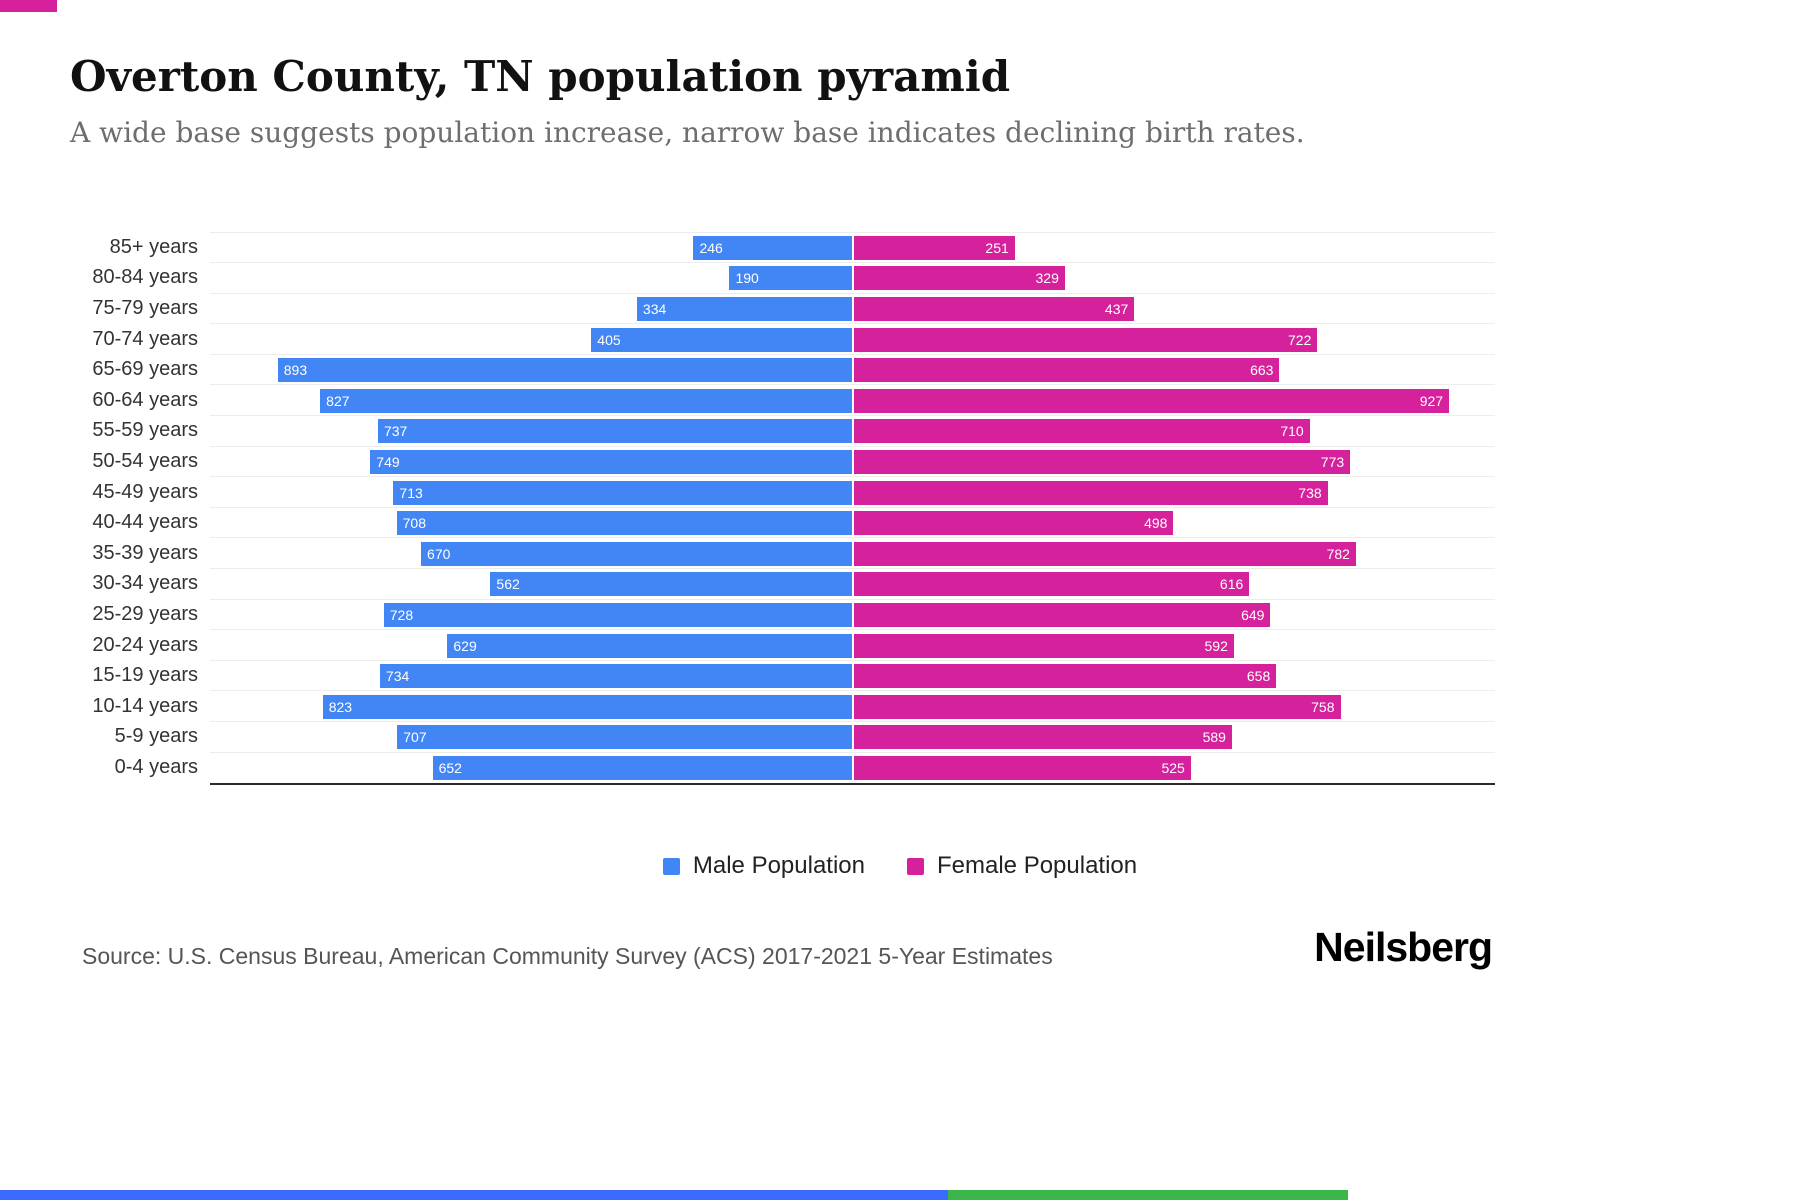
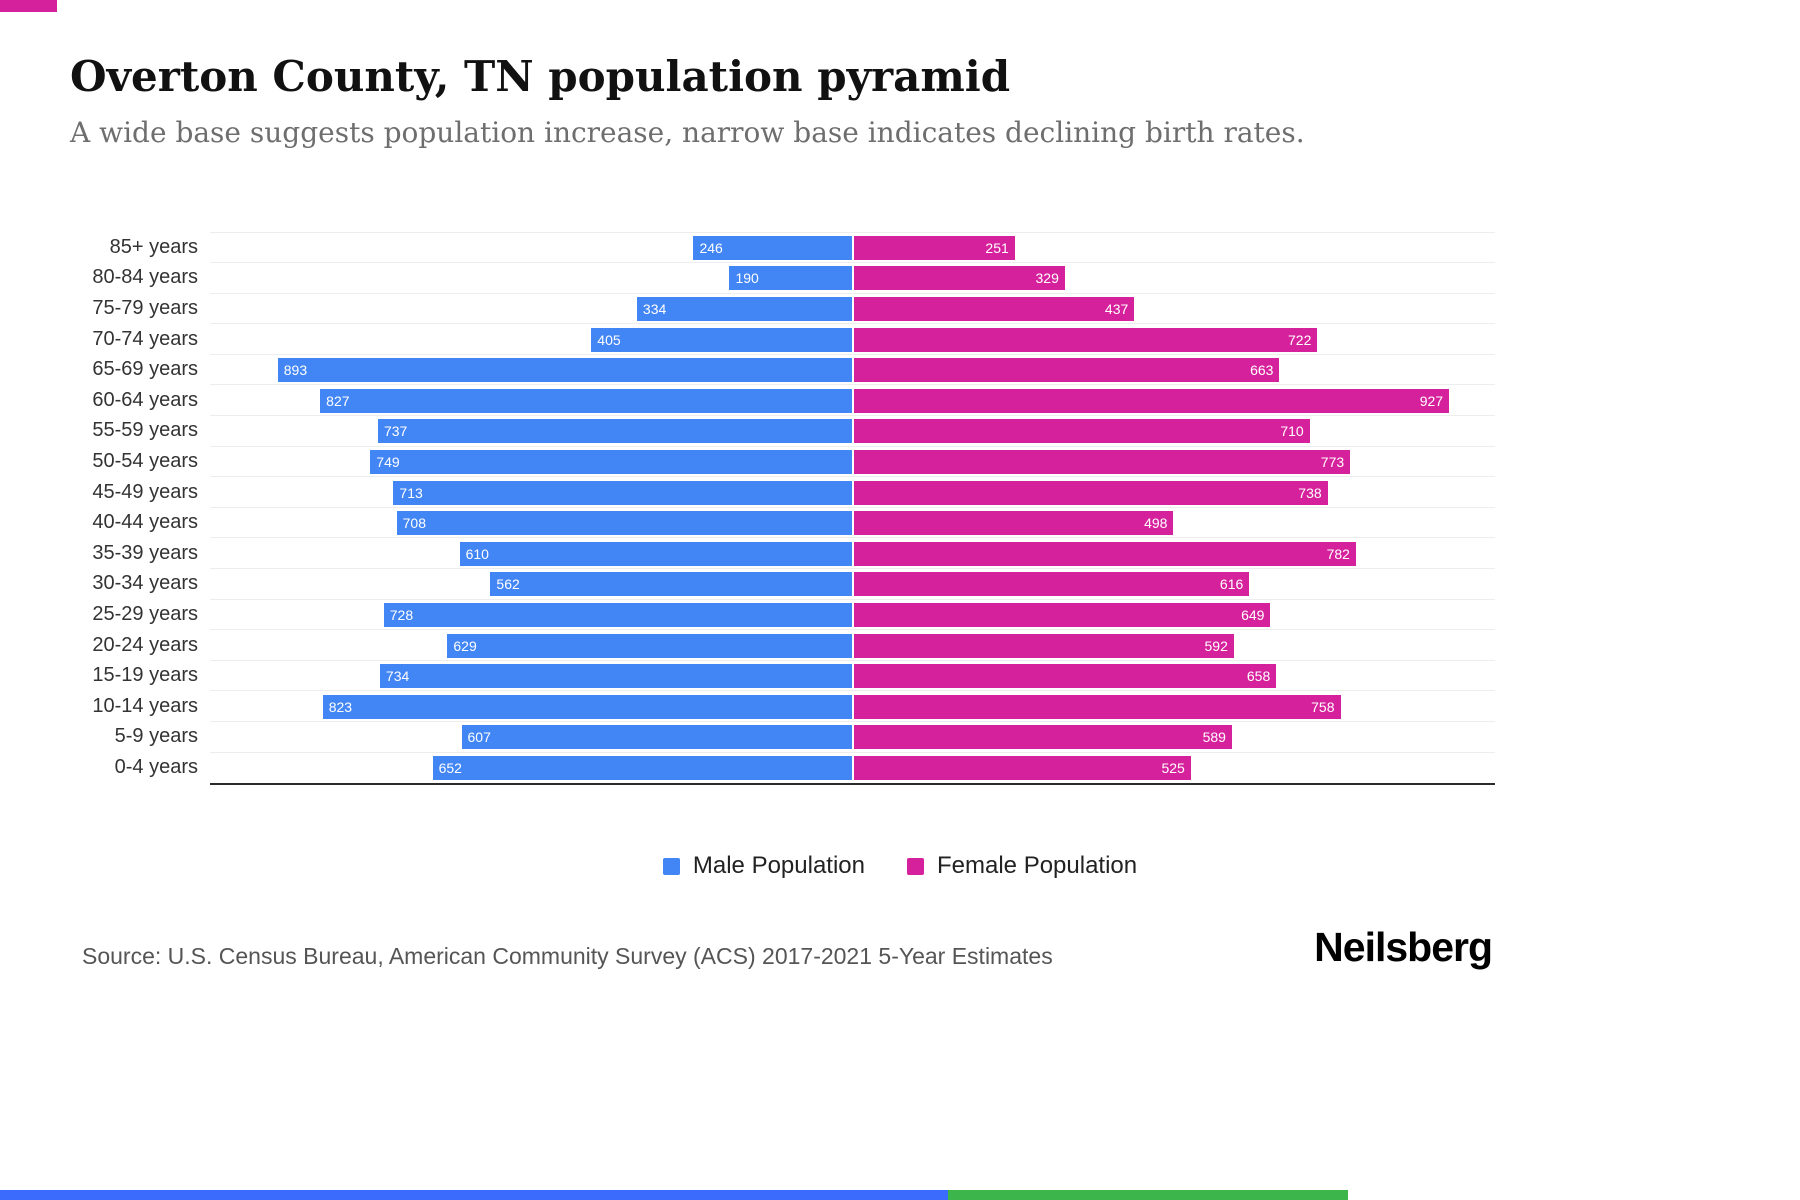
Male Population/35-39 years: 670 -> 610
Male Population/5-9 years: 707 -> 607
